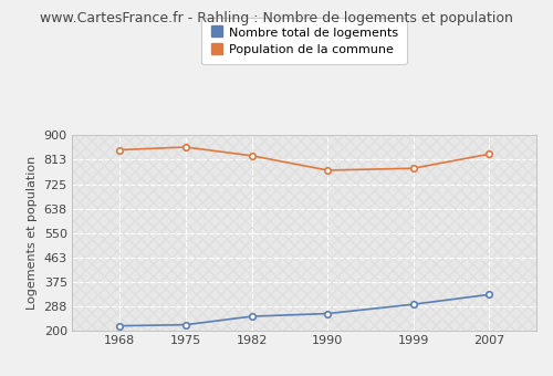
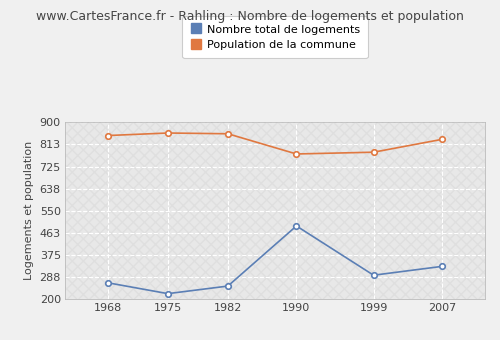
Nombre total de logements/1968: 218 -> 265
Population de la commune/1982: 827 -> 855
Nombre total de logements/1990: 262 -> 490
